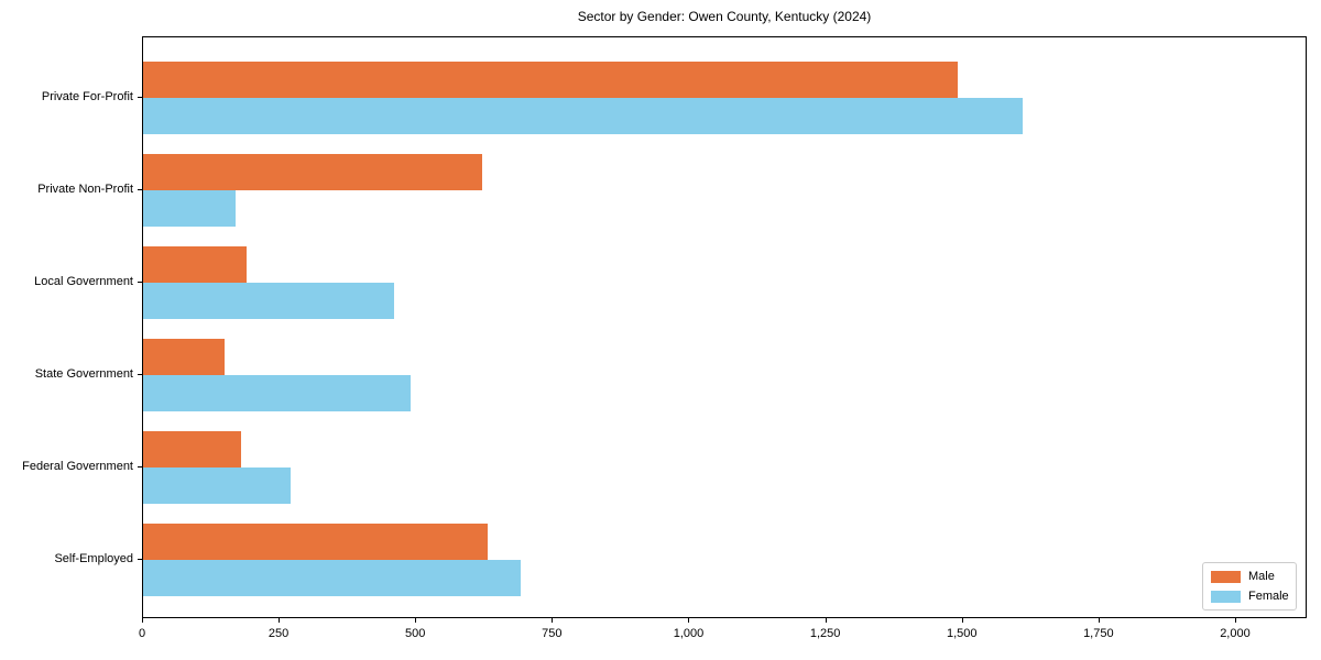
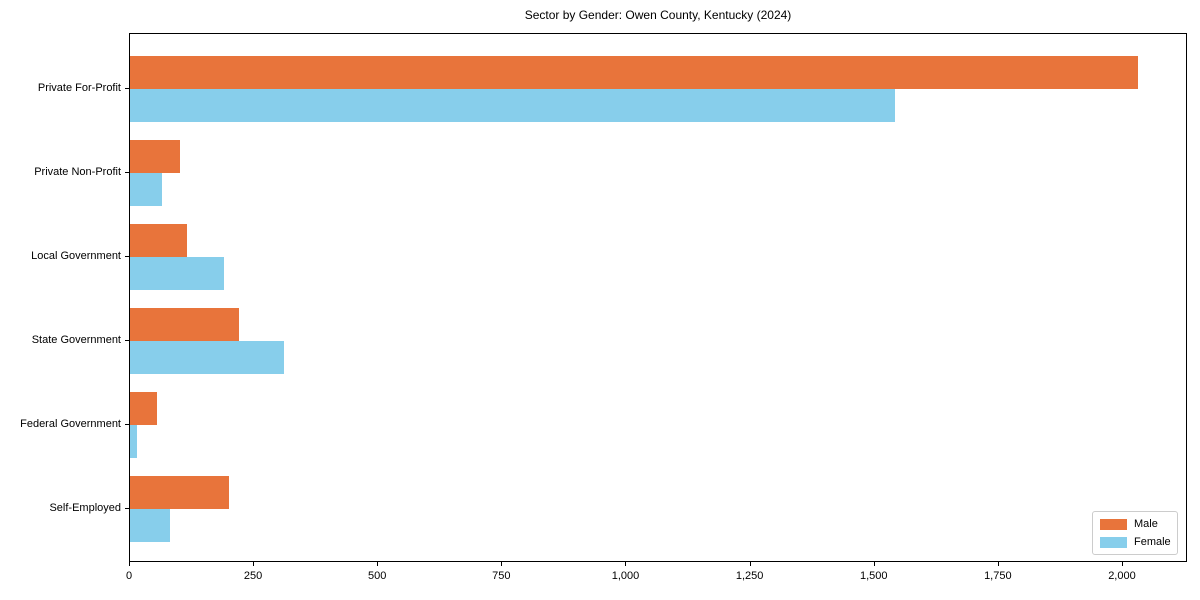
Male/Private For-Profit: 1490 -> 2030
Female/Private For-Profit: 1610 -> 1540
Male/Private Non-Profit: 620 -> 100
Female/Private Non-Profit: 170 -> 60
Male/Local Government: 190 -> 120
Female/Local Government: 460 -> 190
Male/State Government: 150 -> 220
Female/State Government: 490 -> 310
Male/Federal Government: 180 -> 60
Female/Federal Government: 270 -> 20
Male/Self-Employed: 630 -> 200
Female/Self-Employed: 690 -> 80
